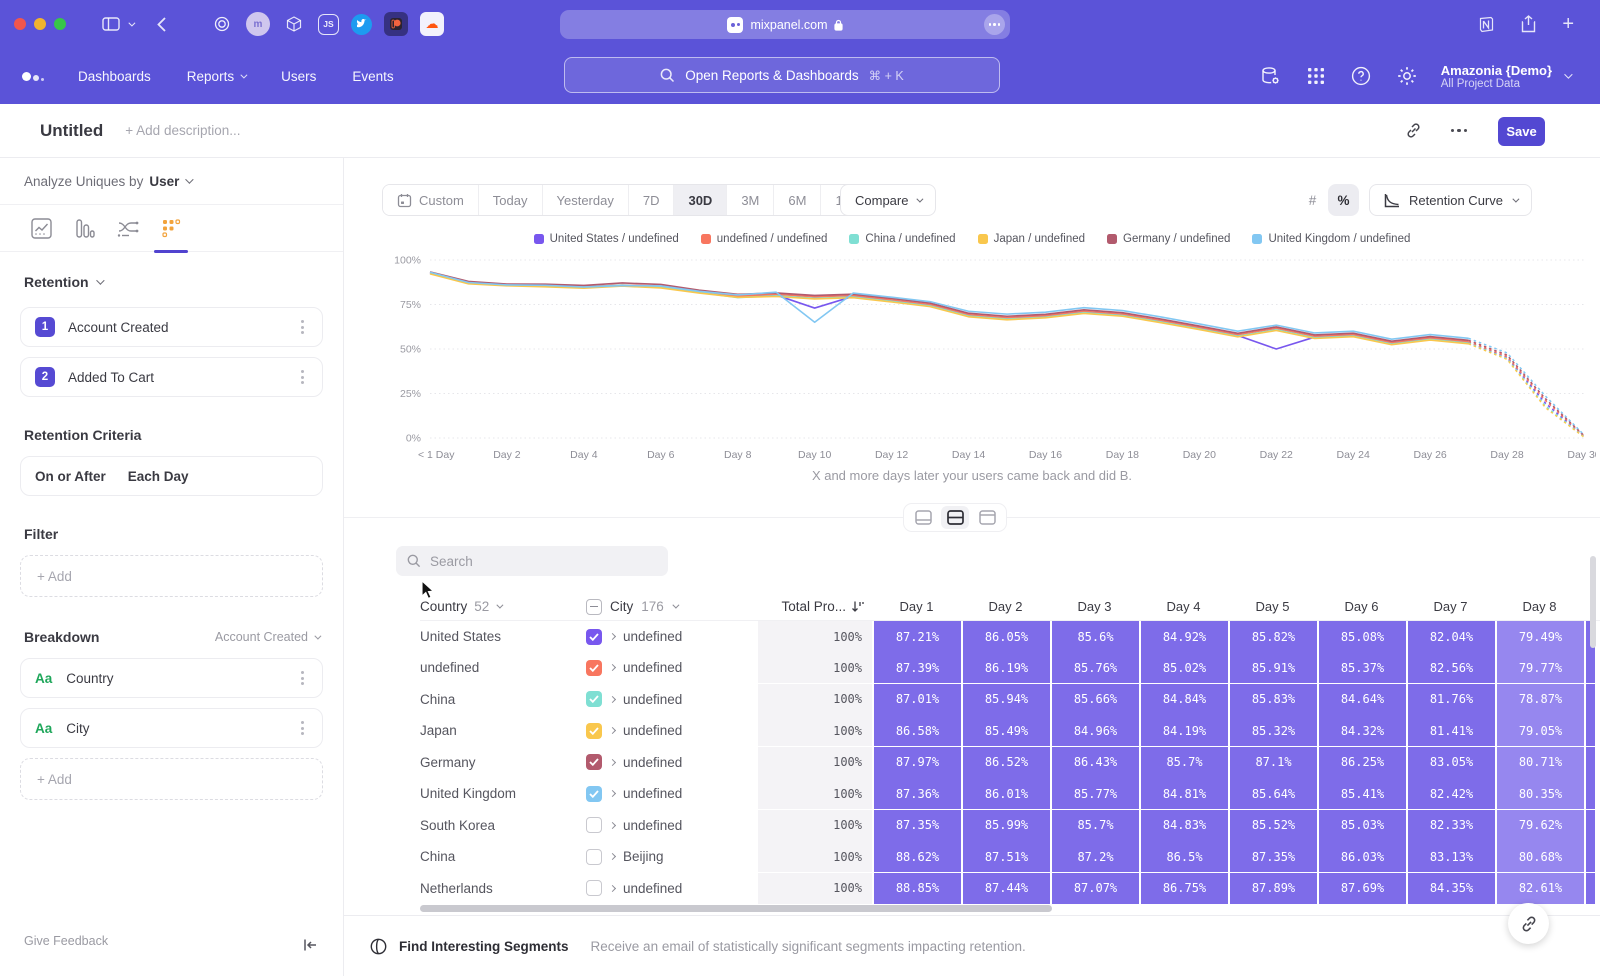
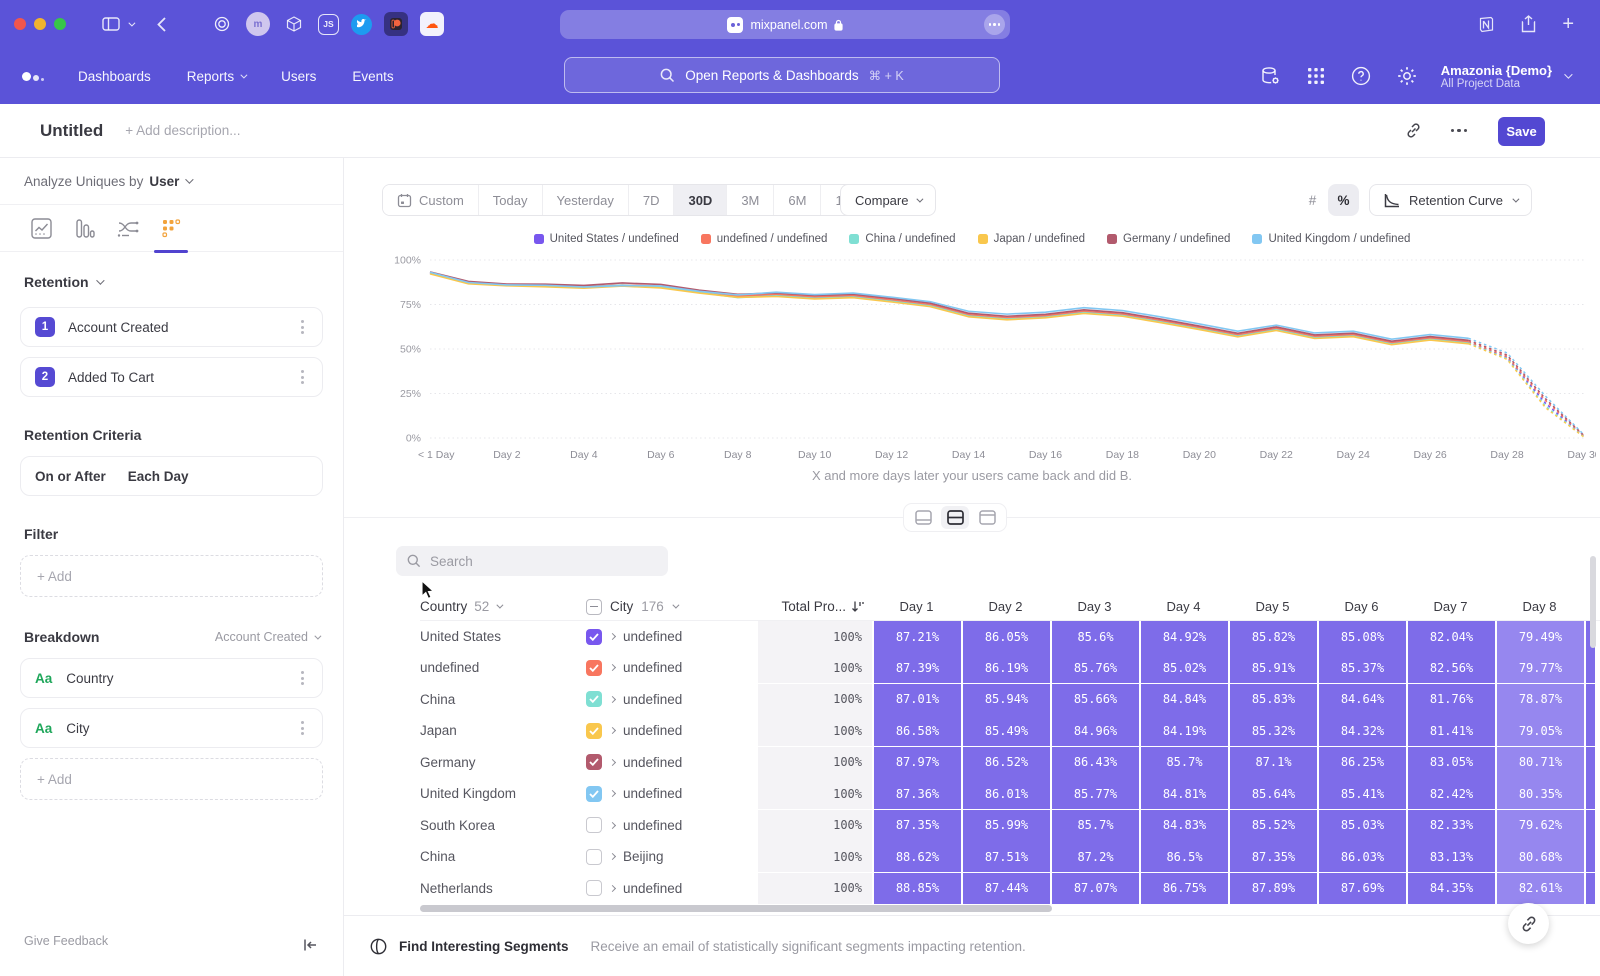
United States / undefined/Day 10: 73% -> 79%
United Kingdom / undefined/Day 10: 65% -> 81%
United States / undefined/Day 22: 50% -> 61%
